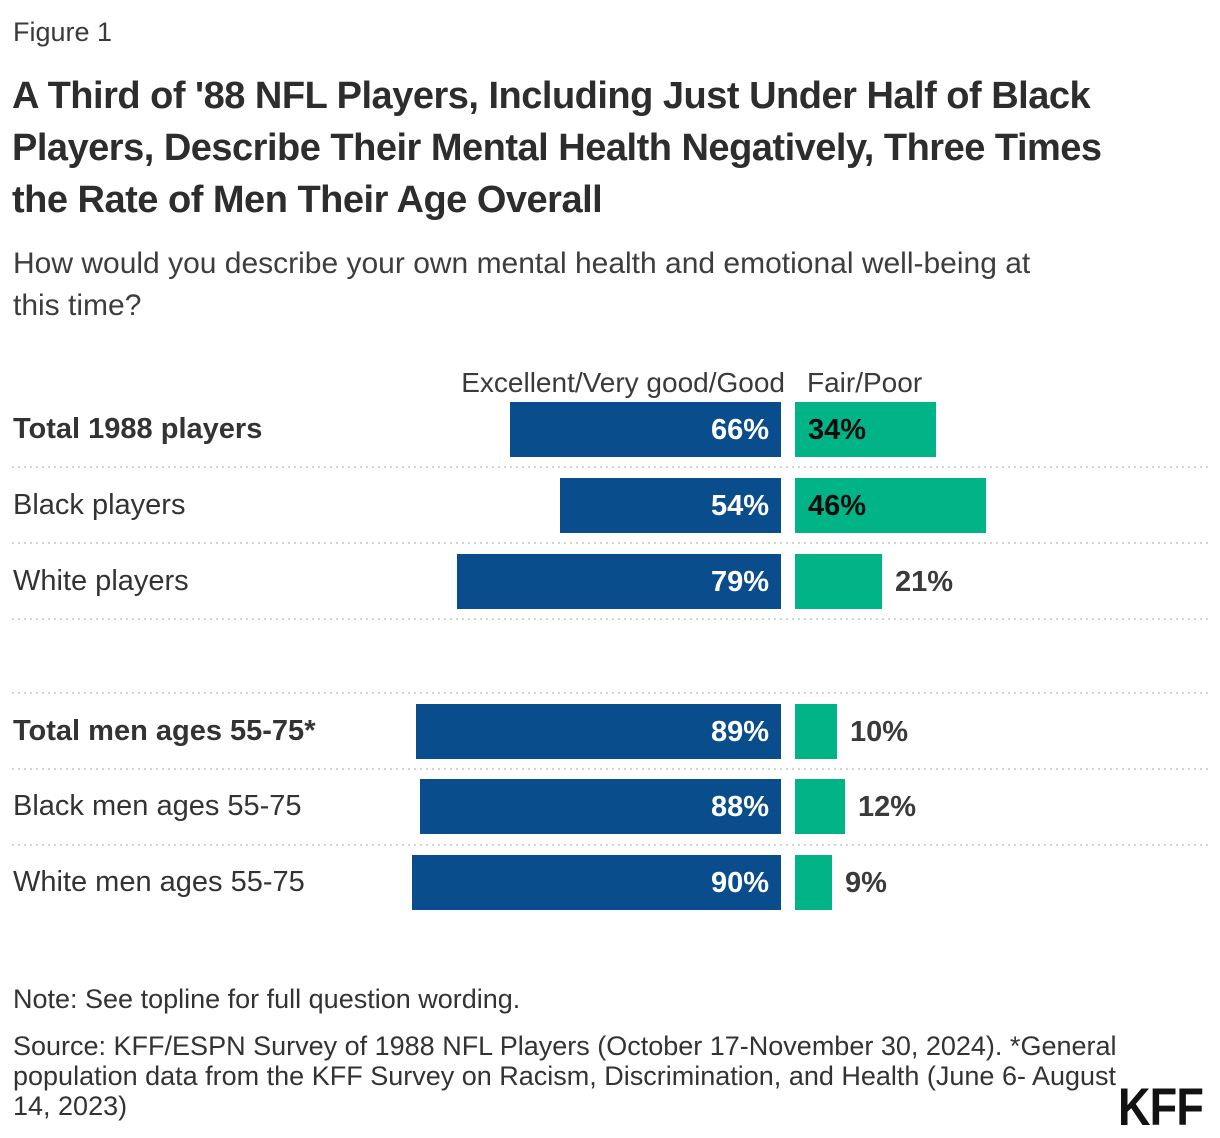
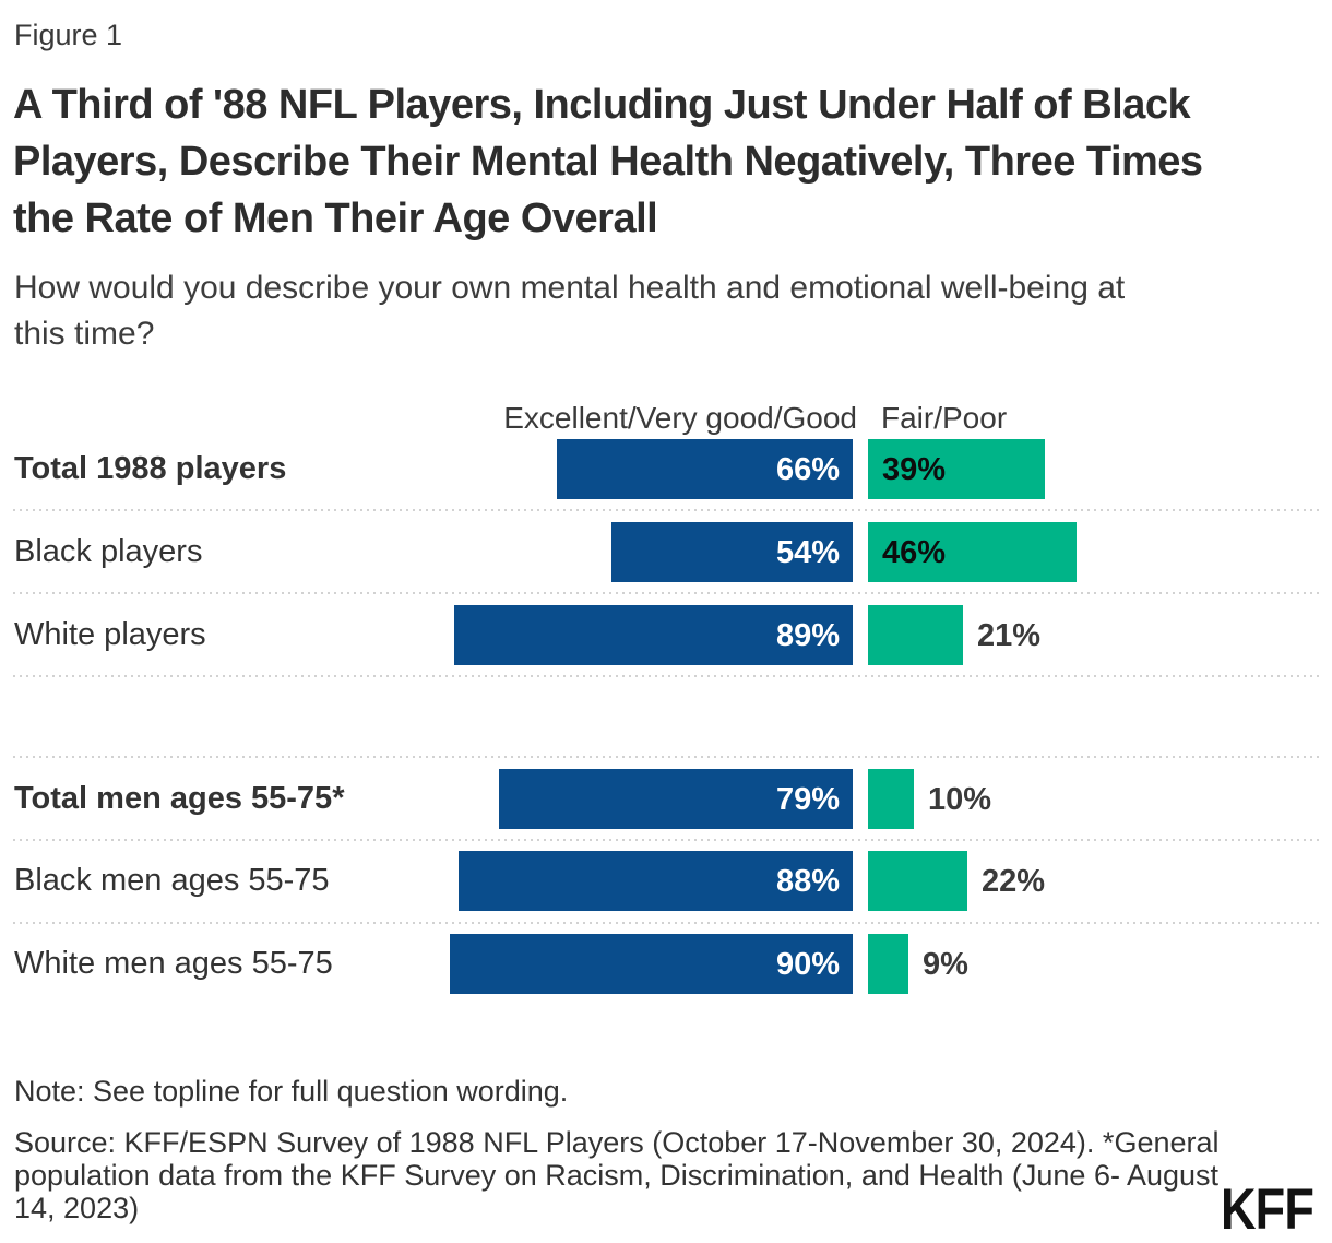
Fair/Poor/Total 1988 players: 34% -> 39%
Excellent/Very good/Good/White players: 79% -> 89%
Excellent/Very good/Good/Total men ages 55-75*: 89% -> 79%
Fair/Poor/Black men ages 55-75: 12% -> 22%
